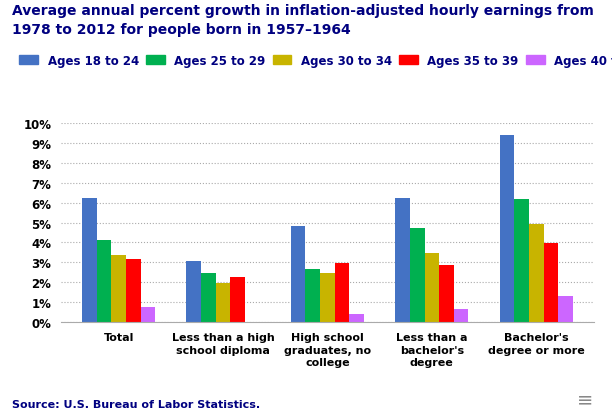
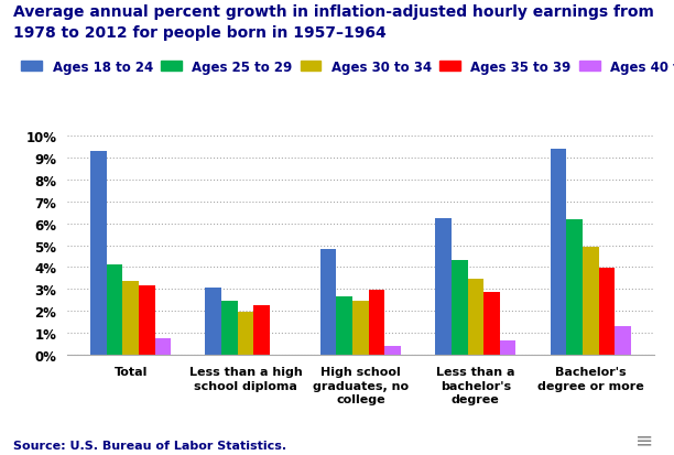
Ages 18 to 24/Total: 6.2% -> 9.3%
Ages 25 to 29/Less than a bachelor's degree: 4.8% -> 4.3%
